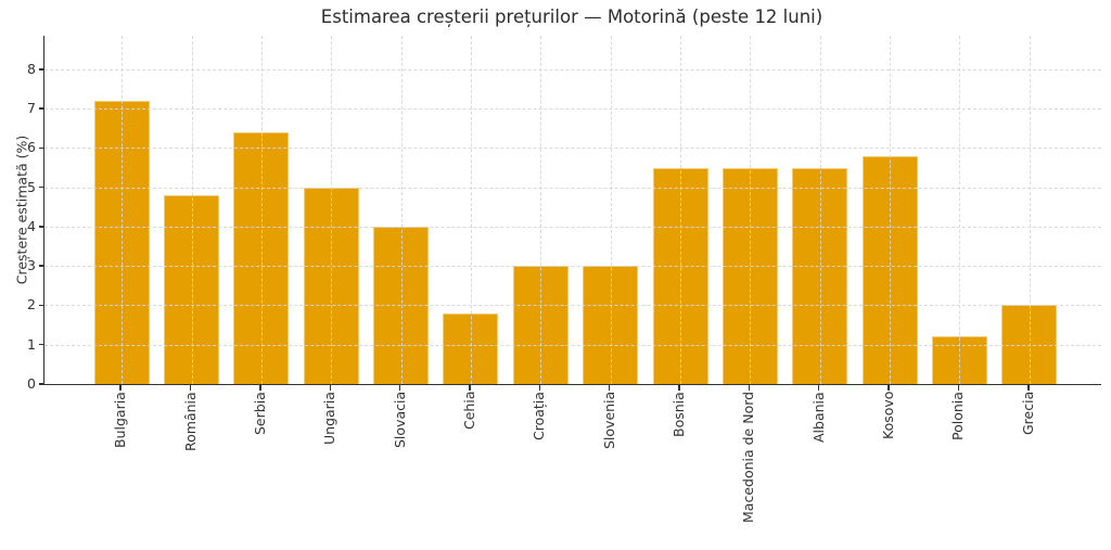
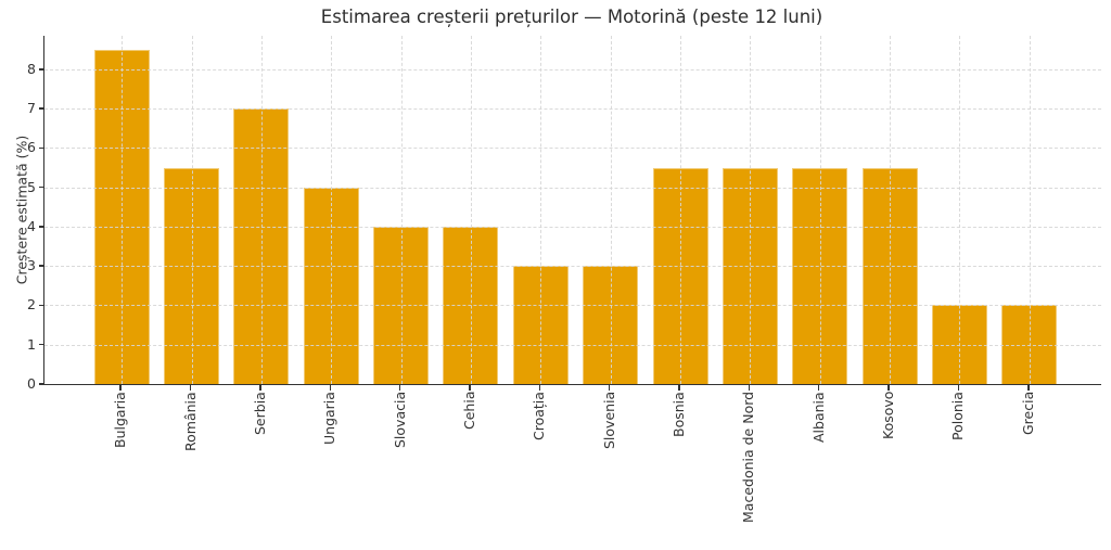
Bulgaria: 7.2 -> 8.5
România: 4.8 -> 5.5
Serbia: 6.4 -> 7.0
Cehia: 1.8 -> 4.0
Kosovo: 5.8 -> 5.5
Polonia: 1.2 -> 2.0
